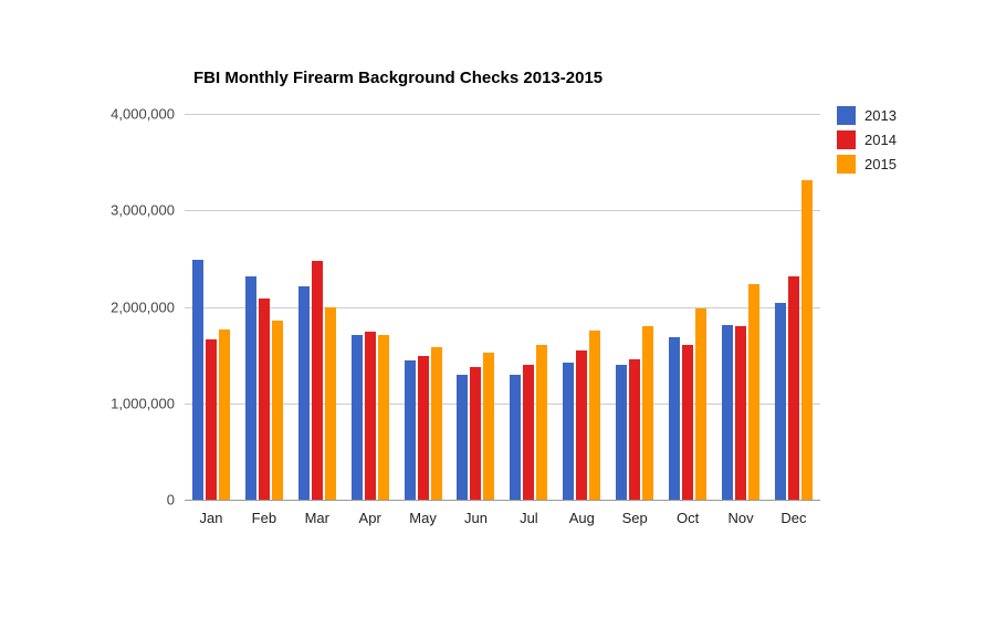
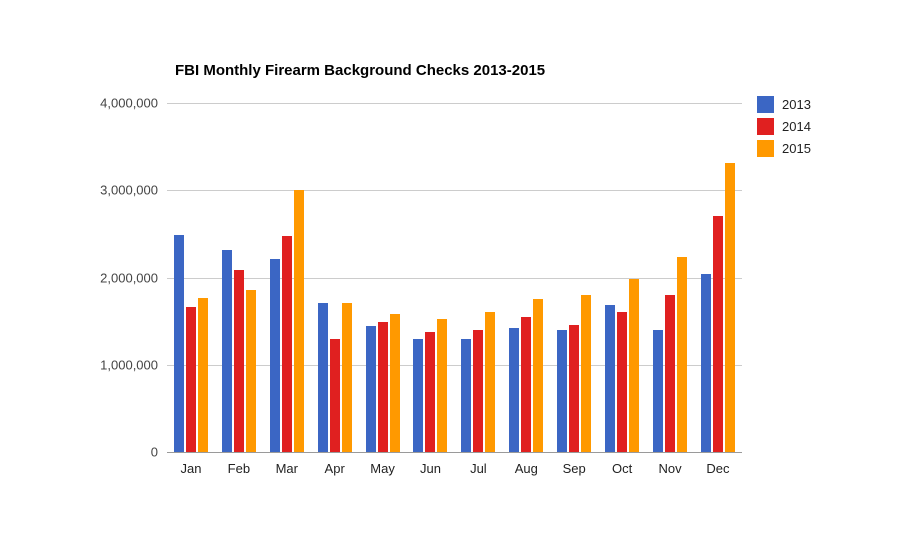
2015/Mar: 2000000 -> 3000000
2014/Apr: 1700000 -> 1300000
2013/Nov: 1800000 -> 1400000
2014/Dec: 2300000 -> 2700000
